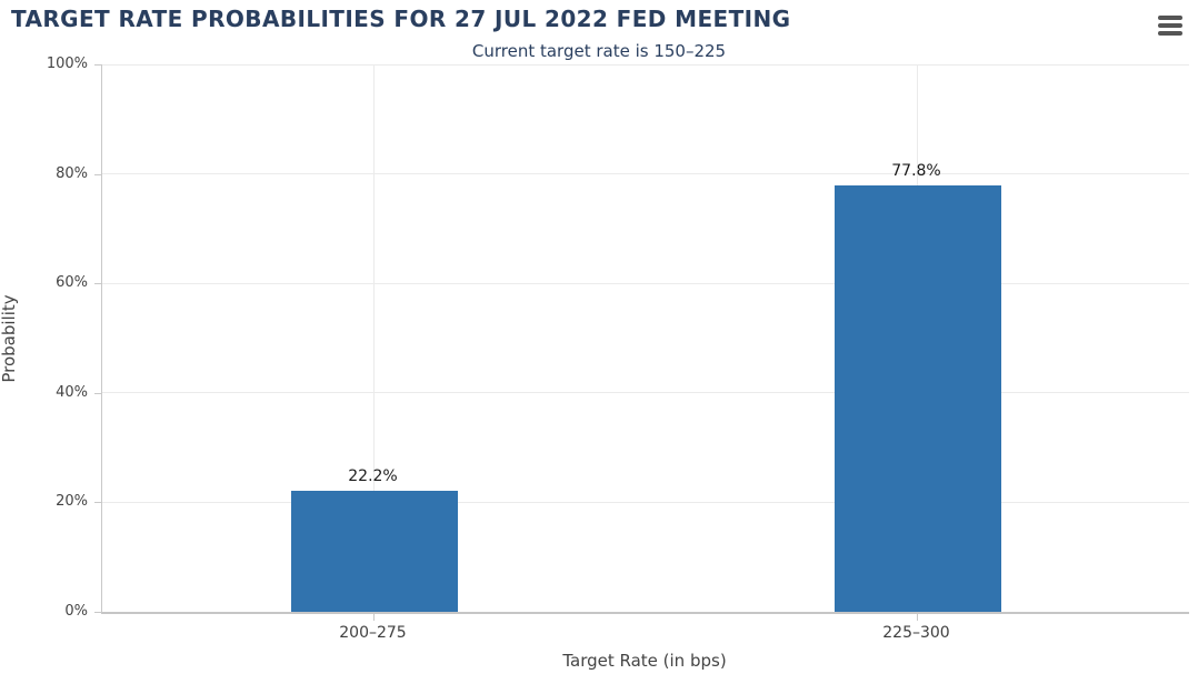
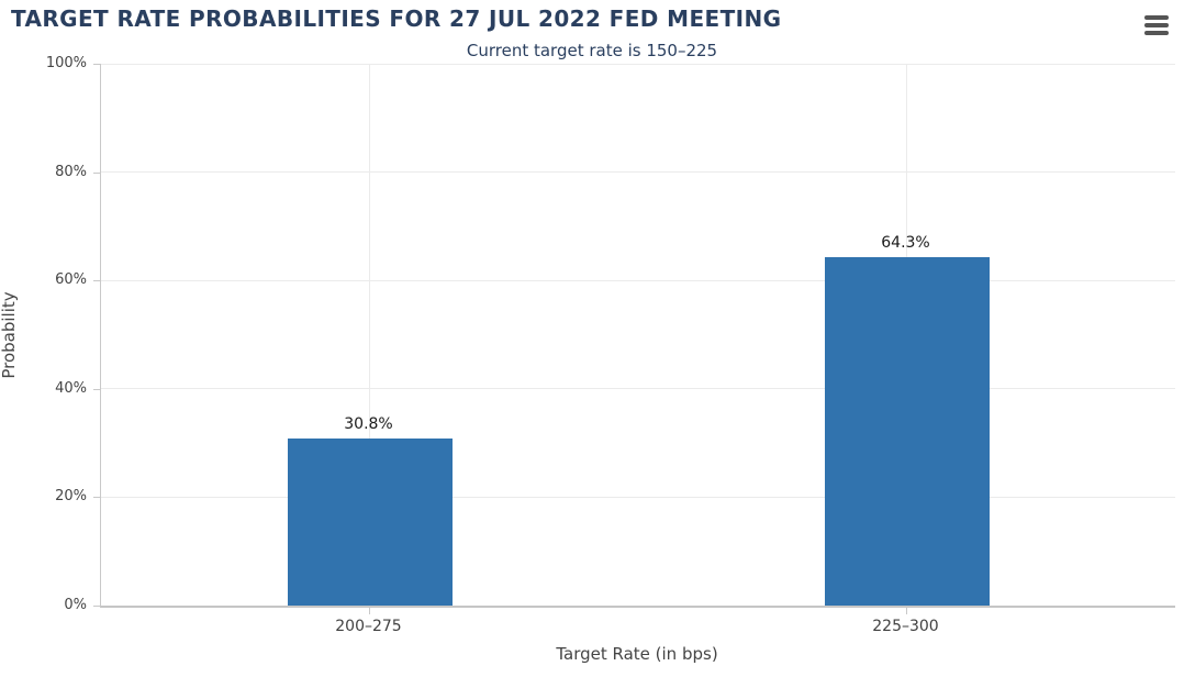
200–275: 22.2% -> 30.8%
225–300: 77.8% -> 64.3%
